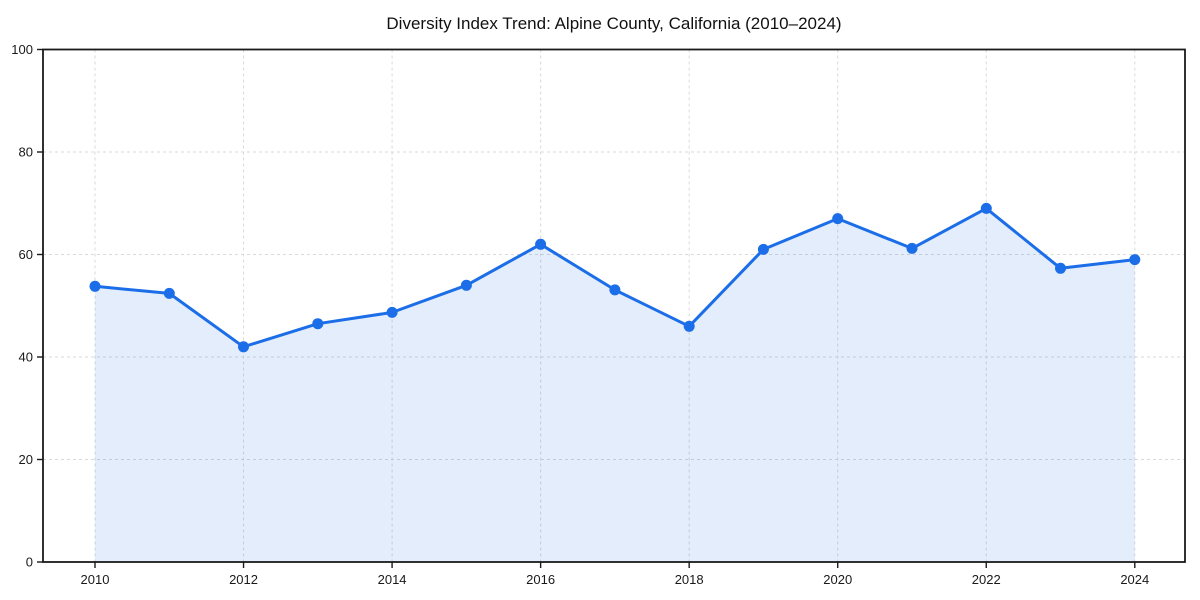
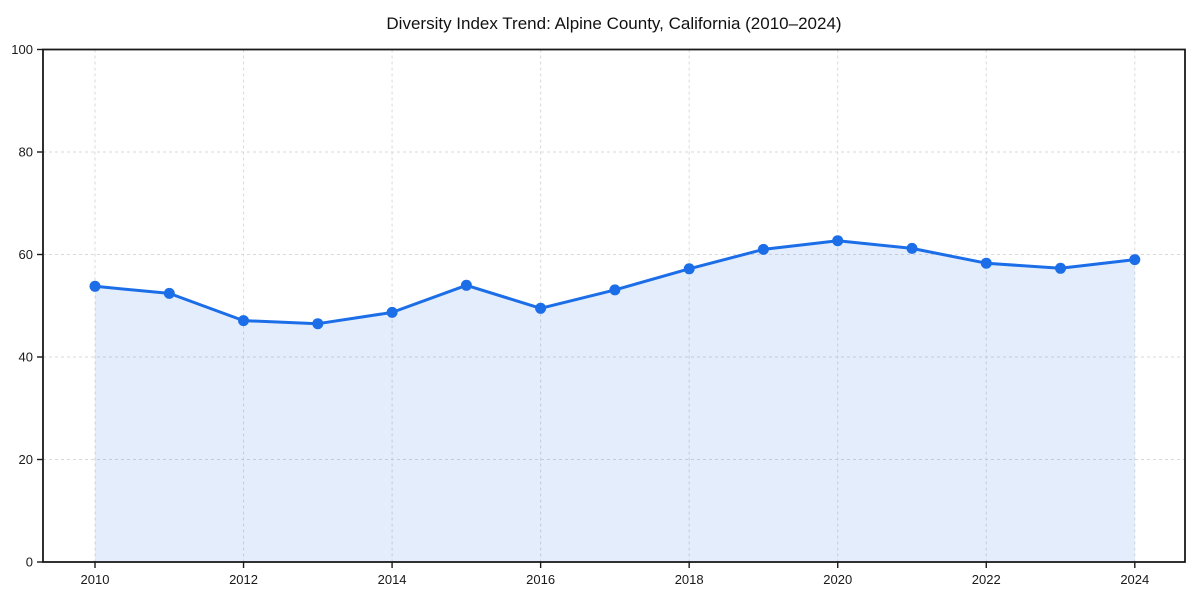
2012: 42 -> 47
2016: 62 -> 50
2018: 46 -> 57
2020: 67 -> 63
2022: 69 -> 58
